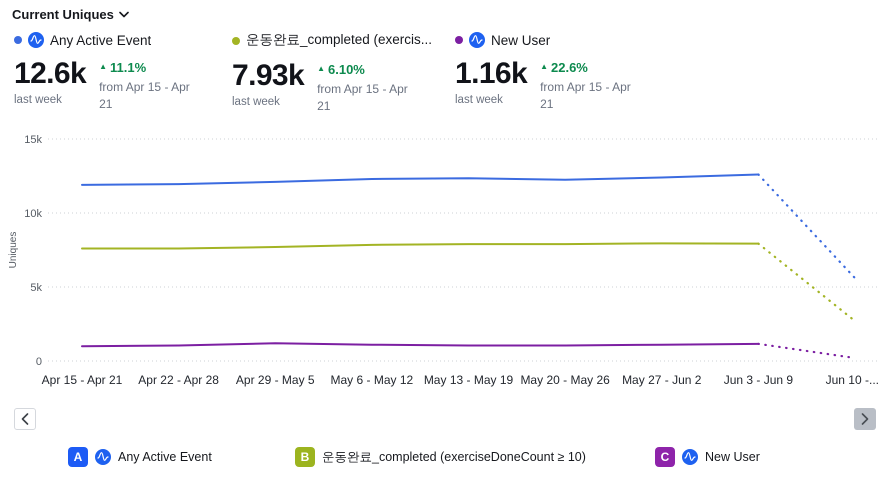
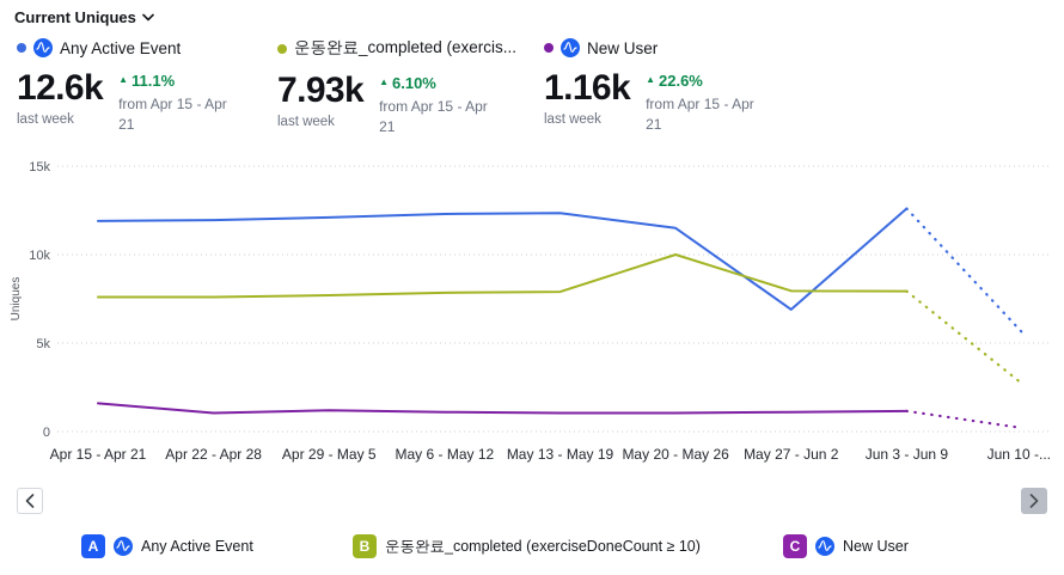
New User/Apr 15 - Apr 21: 1.0k -> 1.6k
Any Active Event/May 20 - May 26: 12.2k -> 11.5k
운동완료_completed (exerciseDoneCount ≥ 10)/May 20 - May 26: 7.9k -> 10.0k
Any Active Event/May 27 - Jun 2: 12.4k -> 6.9k
